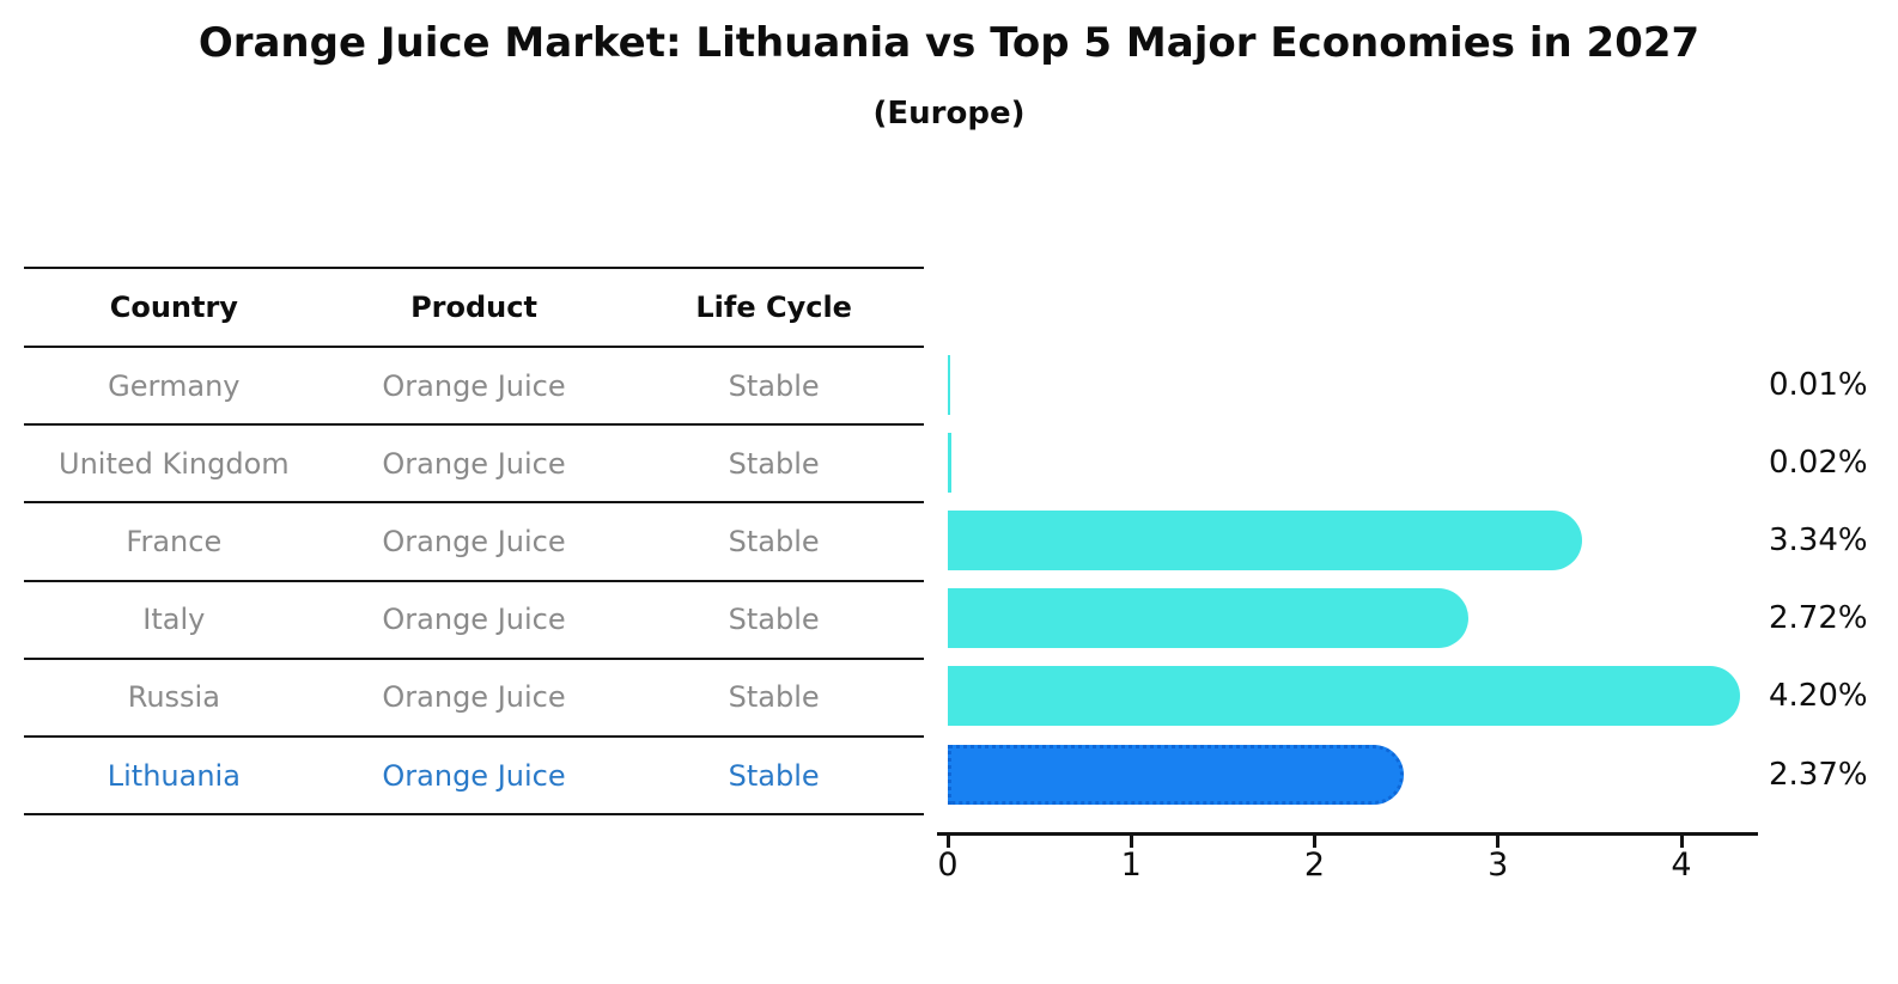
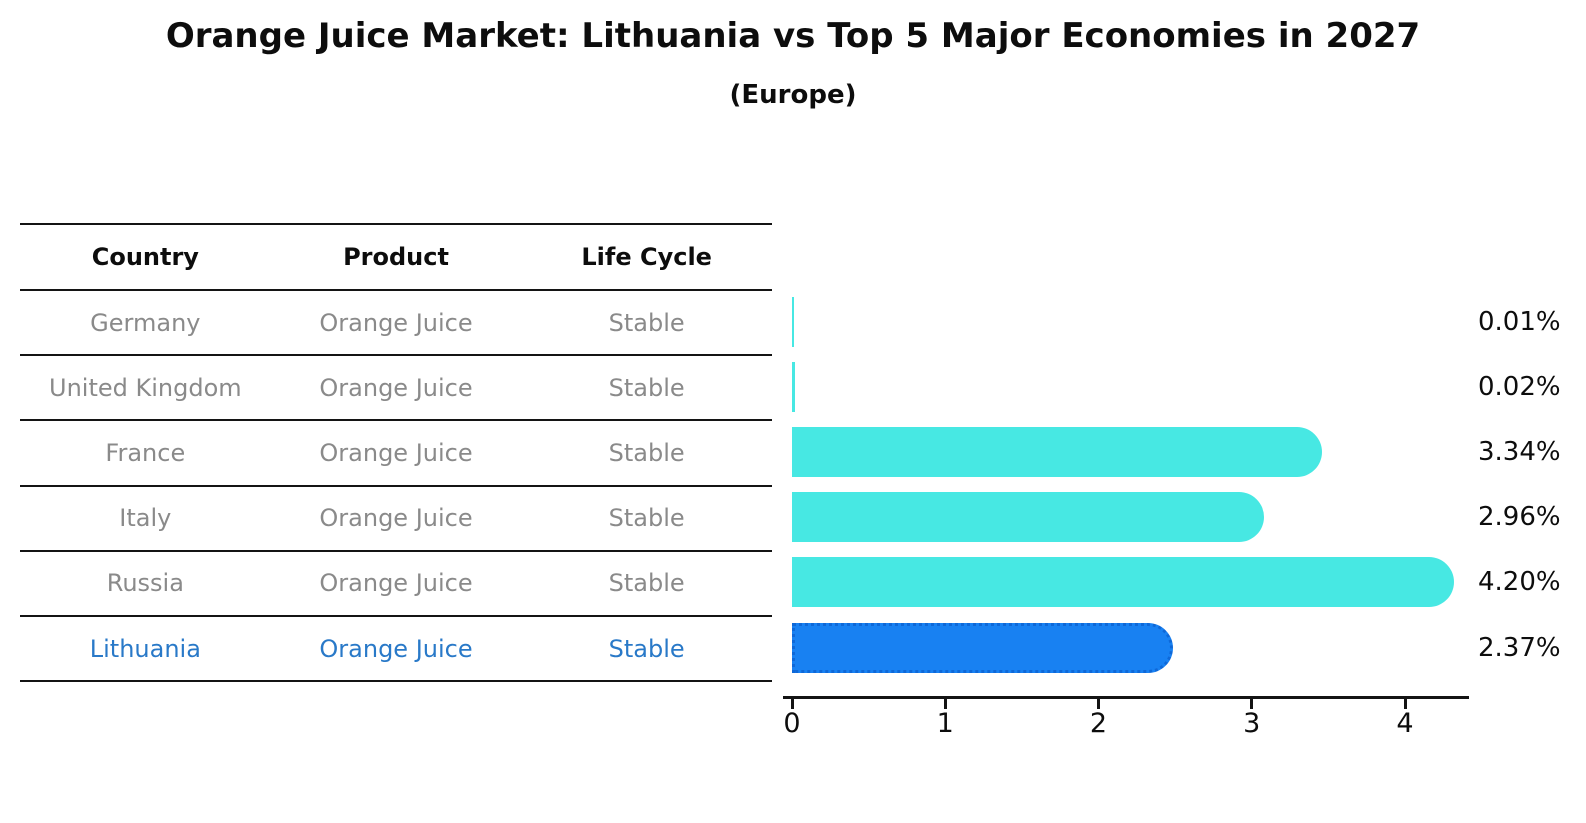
Italy: 2.72% -> 2.96%
